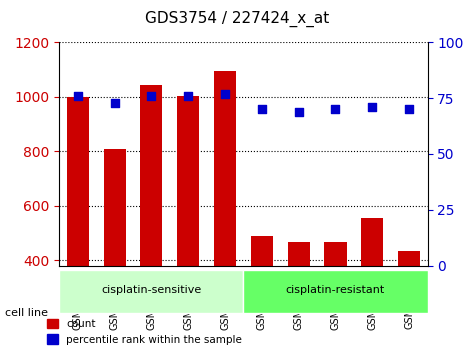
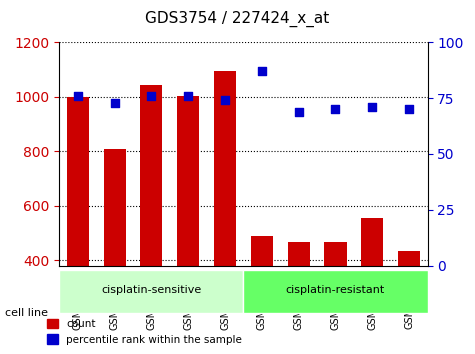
percentile rank within the sample/GSM385725: 77 -> 74
percentile rank within the sample/GSM385726: 70 -> 87
